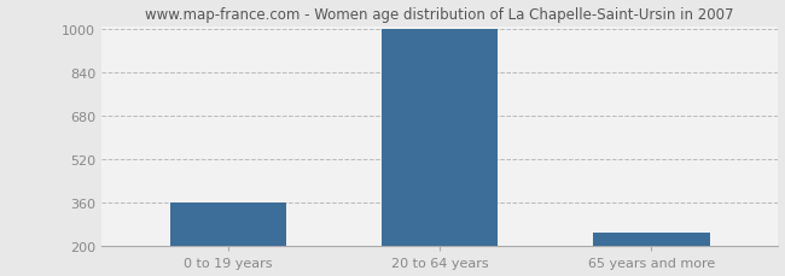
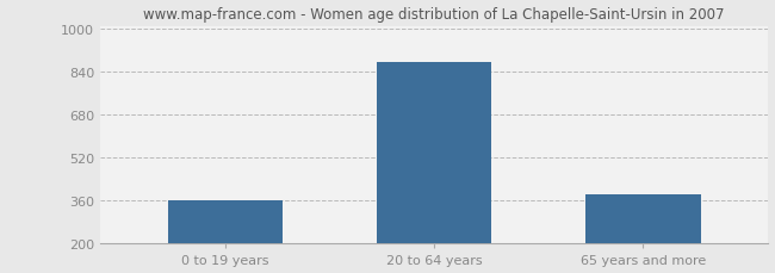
20 to 64 years: 1000 -> 875
65 years and more: 252 -> 385
